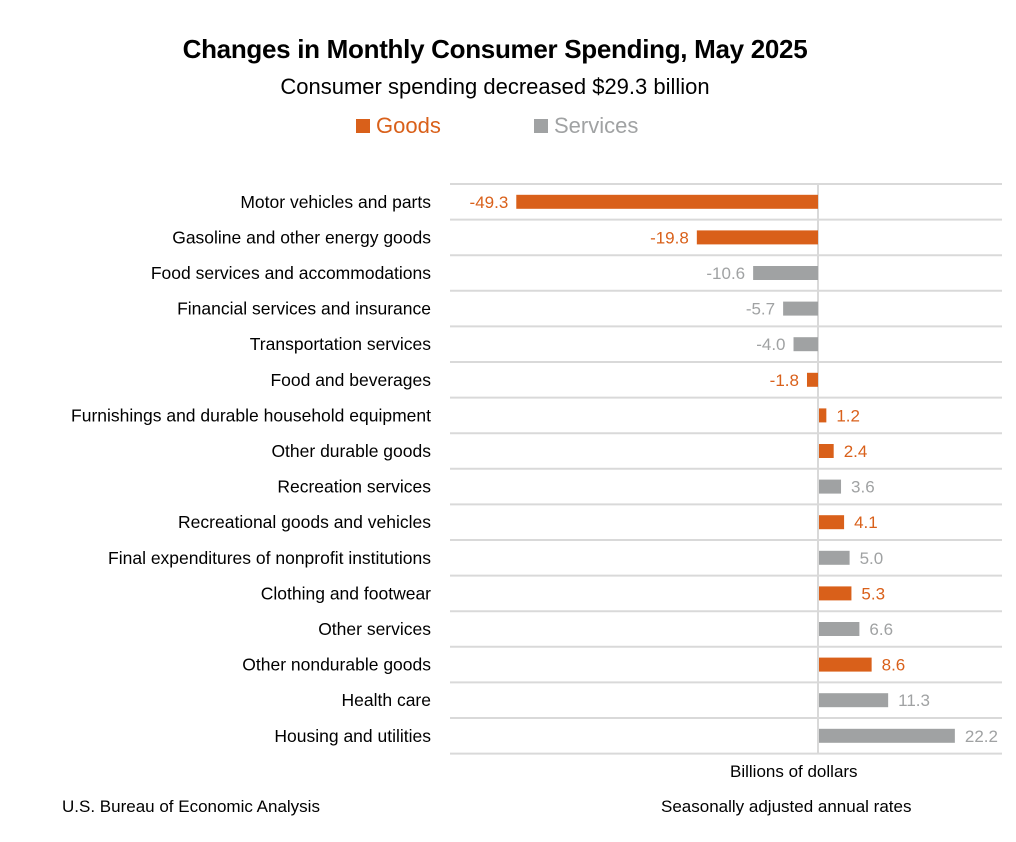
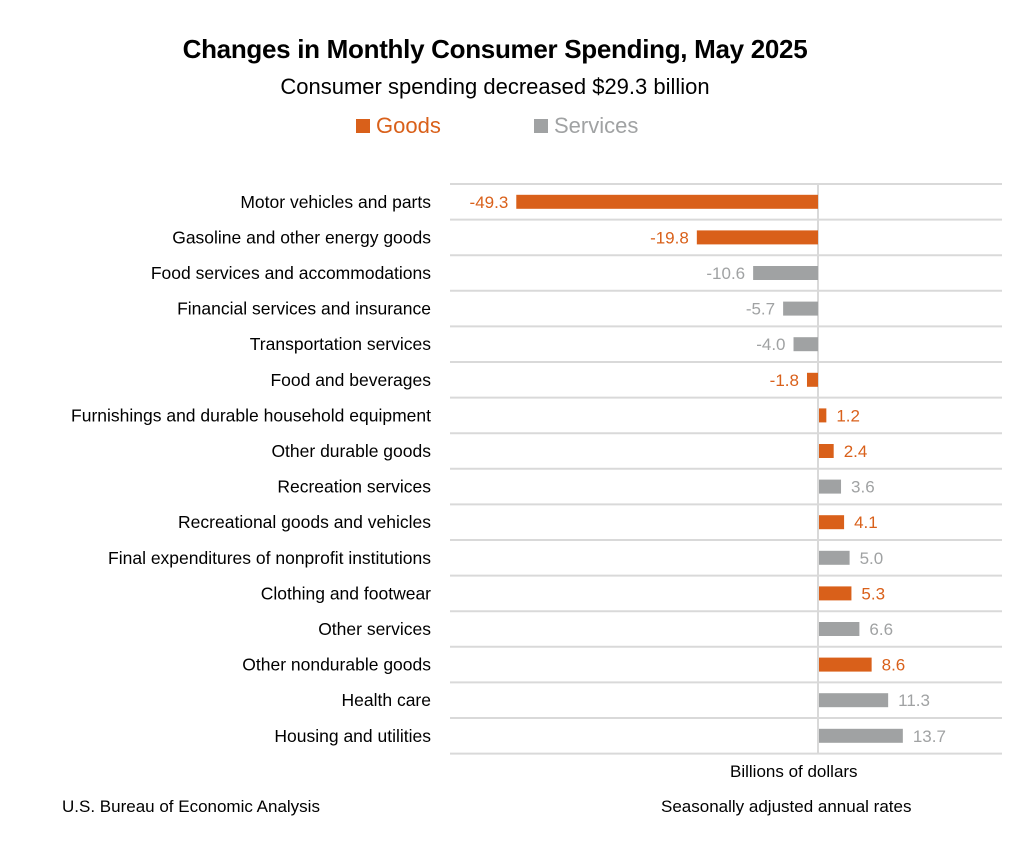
Housing and utilities: 22.2 -> 13.7
